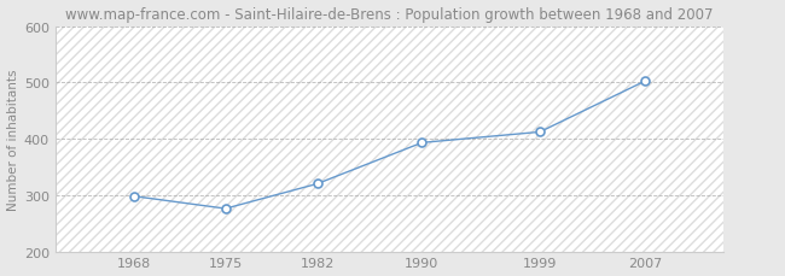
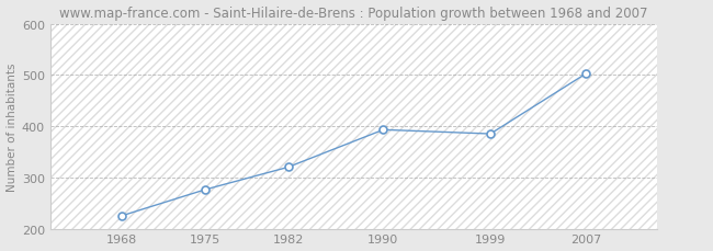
1968: 298 -> 225
1999: 412 -> 385
